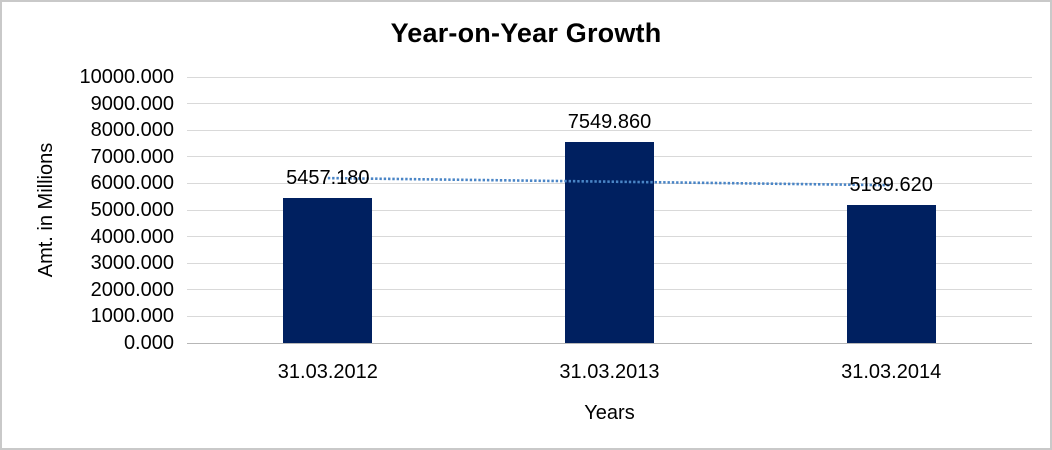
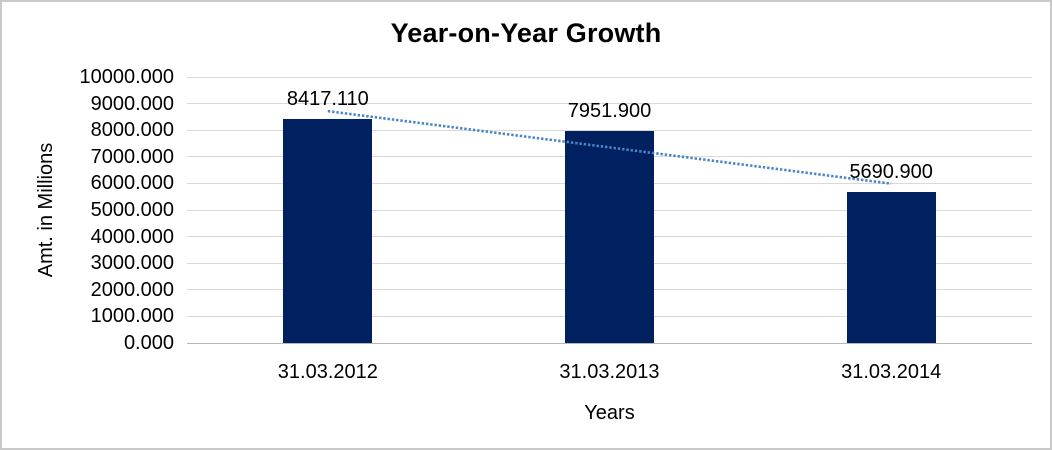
31.03.2012: 5457.180 -> 8417.110
31.03.2013: 7549.860 -> 7951.900
31.03.2014: 5189.620 -> 5690.900
